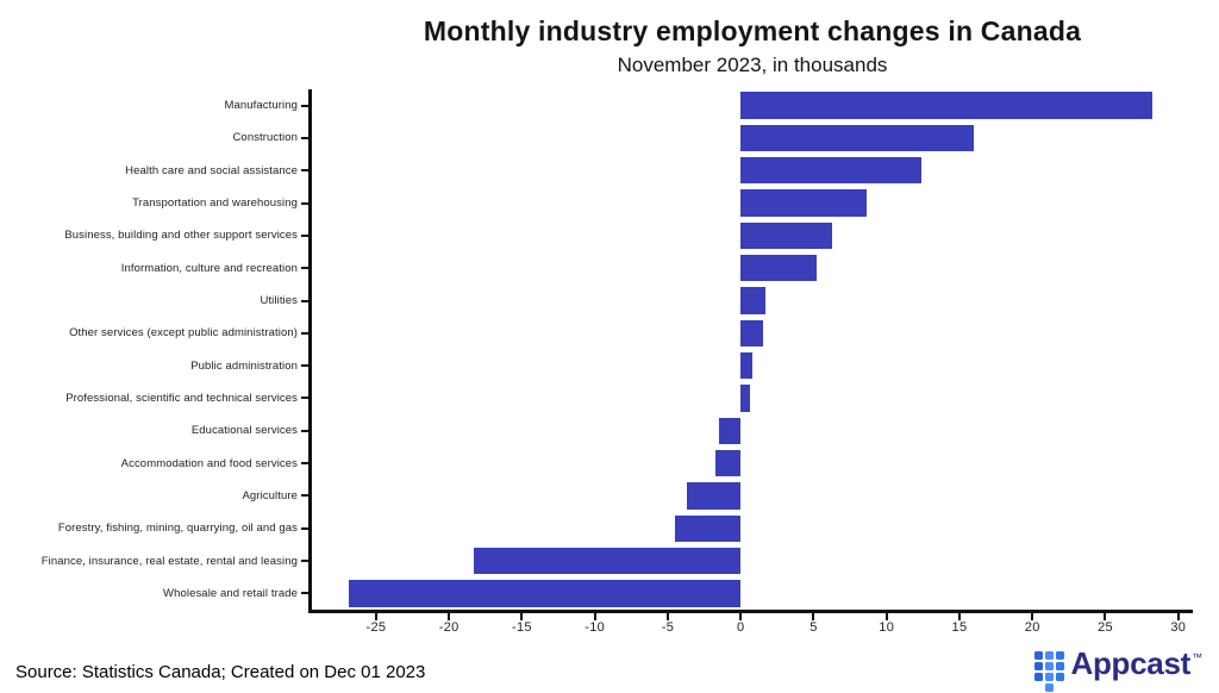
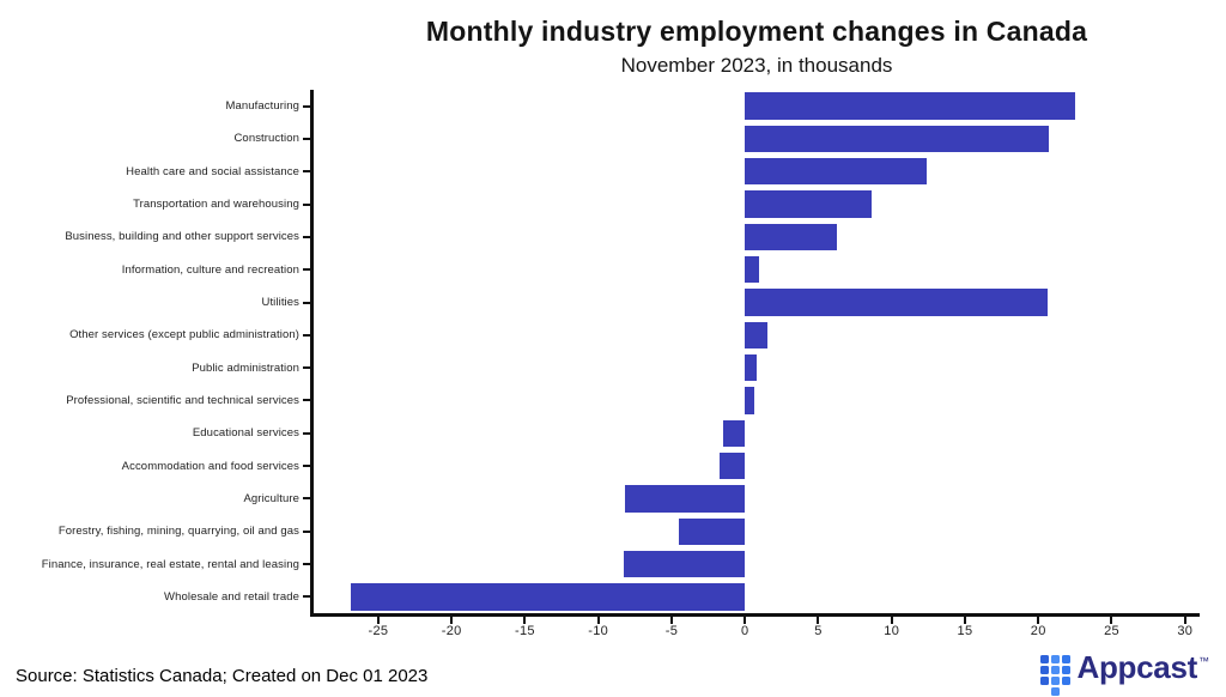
Manufacturing: 28.2 -> 22.5
Construction: 16.0 -> 20.7
Information, culture and recreation: 5.2 -> 1.0
Utilities: 1.7 -> 20.6
Agriculture: -3.7 -> -8.2
Finance, insurance, real estate, rental and leasing: -18.3 -> -8.3
